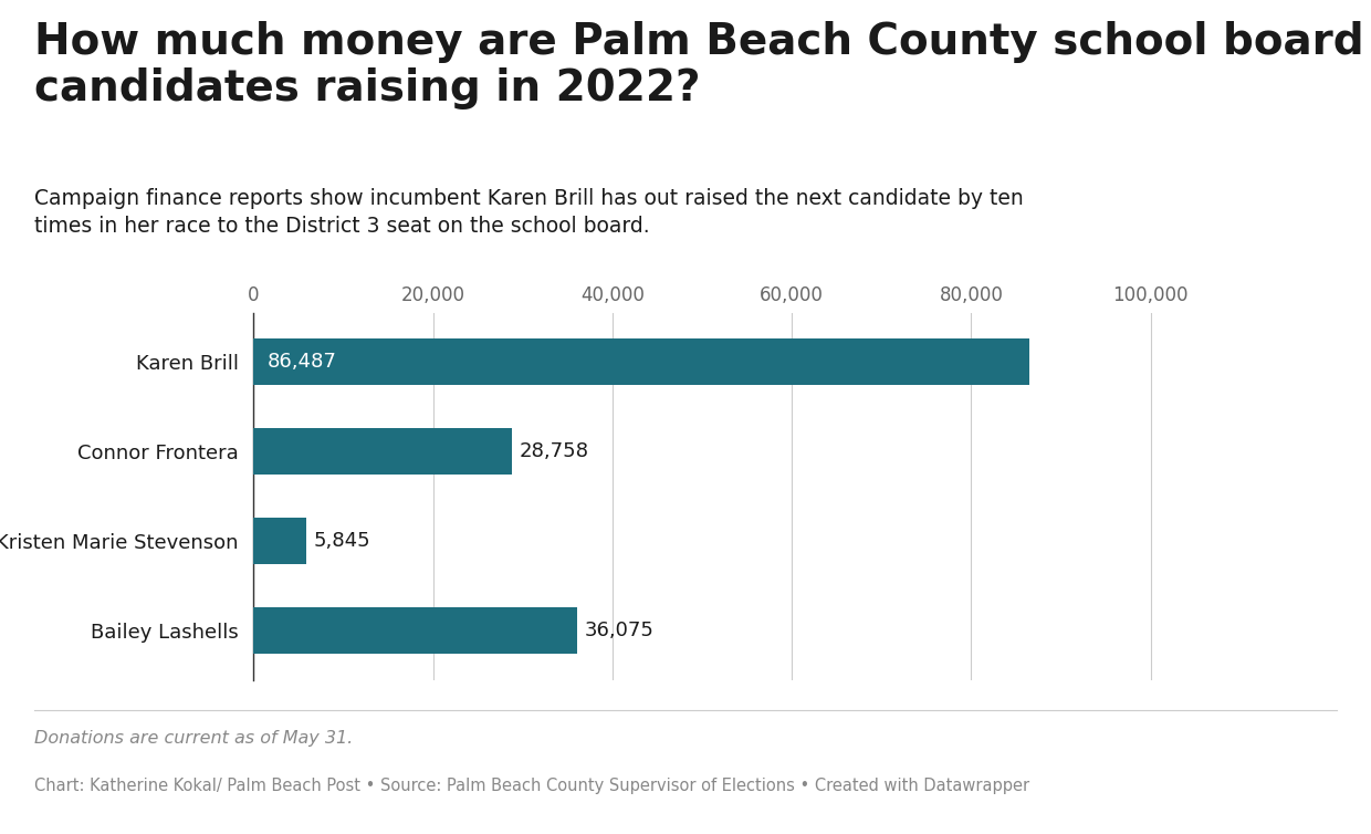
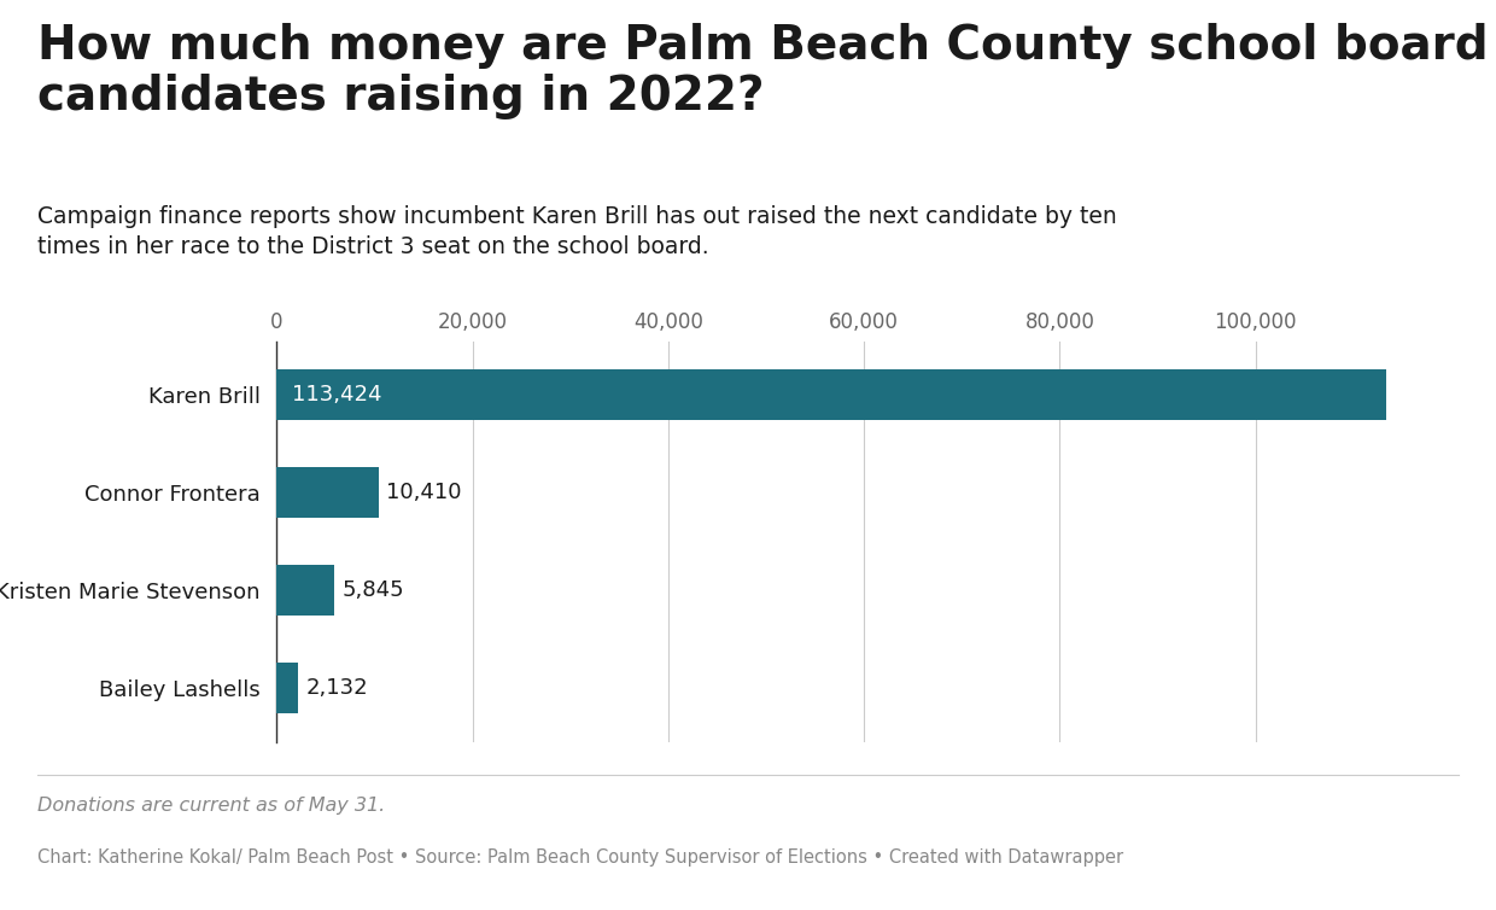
Karen Brill: 86,487 -> 113,424
Connor Frontera: 28,758 -> 10,410
Bailey Lashells: 36,075 -> 2,132
